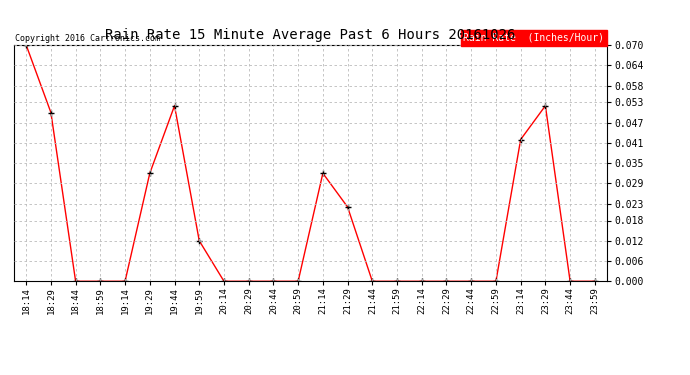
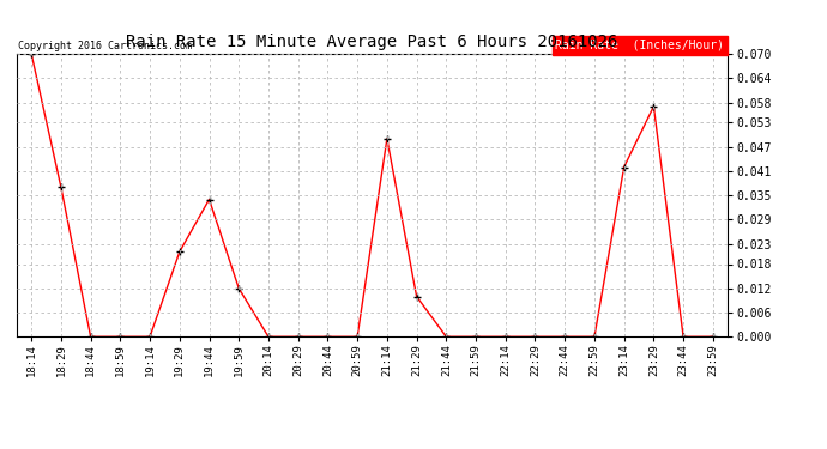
18:29: 0.050 -> 0.037
19:29: 0.032 -> 0.021
19:44: 0.052 -> 0.034
21:14: 0.032 -> 0.049
21:29: 0.022 -> 0.010
23:29: 0.052 -> 0.057
